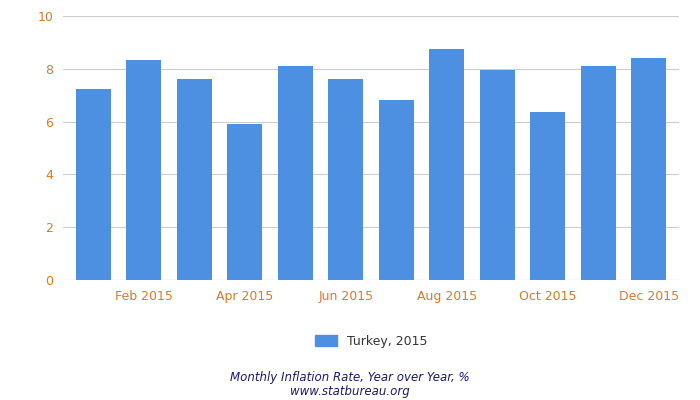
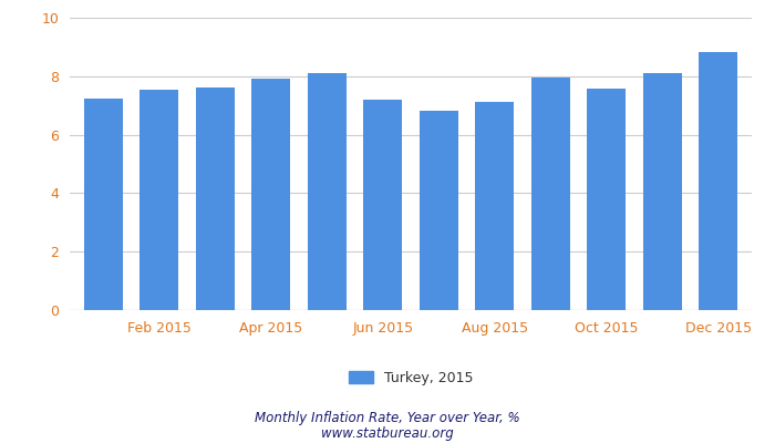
Feb 2015: 8.35 -> 7.55
Apr 2015: 5.90 -> 7.91
Jun 2015: 7.60 -> 7.20
Aug 2015: 8.75 -> 7.14
Oct 2015: 6.35 -> 7.58
Dec 2015: 8.40 -> 8.81
